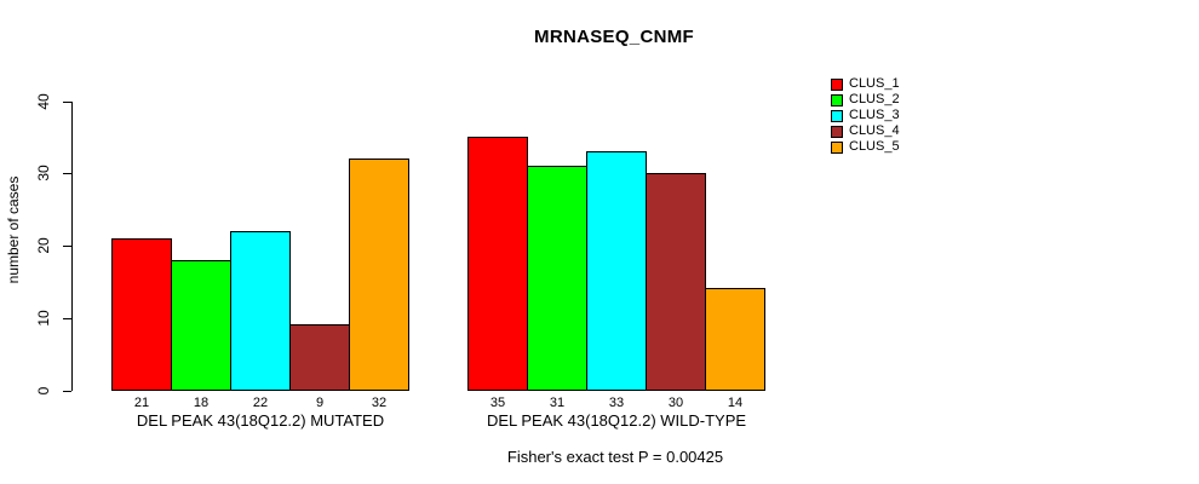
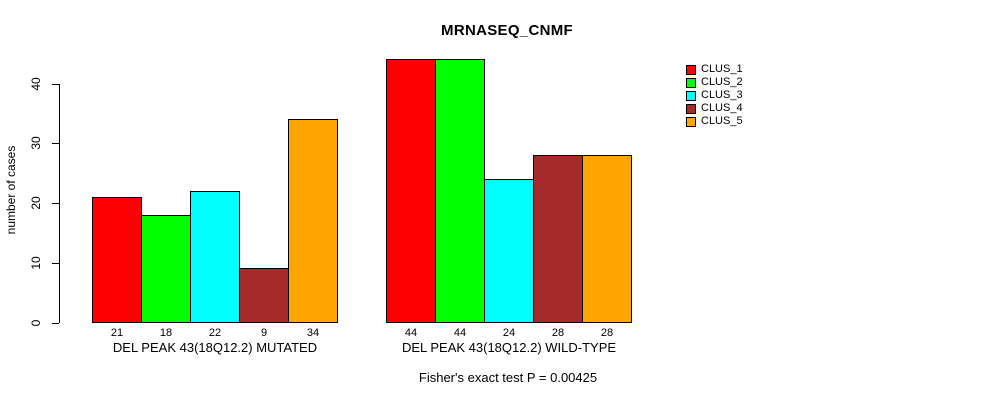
CLUS_5/DEL PEAK 43(18Q12.2) MUTATED: 32 -> 34
CLUS_1/DEL PEAK 43(18Q12.2) WILD-TYPE: 35 -> 44
CLUS_2/DEL PEAK 43(18Q12.2) WILD-TYPE: 31 -> 44
CLUS_3/DEL PEAK 43(18Q12.2) WILD-TYPE: 33 -> 24
CLUS_4/DEL PEAK 43(18Q12.2) WILD-TYPE: 30 -> 28
CLUS_5/DEL PEAK 43(18Q12.2) WILD-TYPE: 14 -> 28
